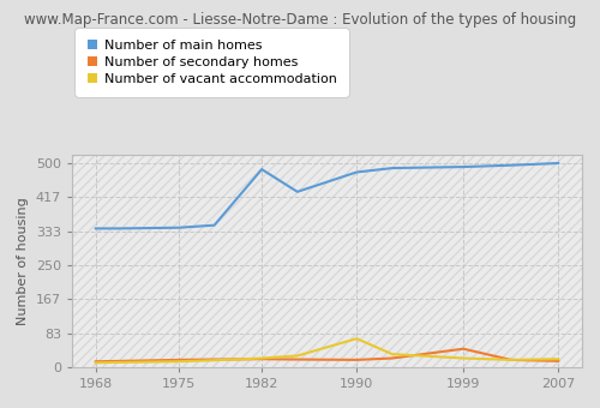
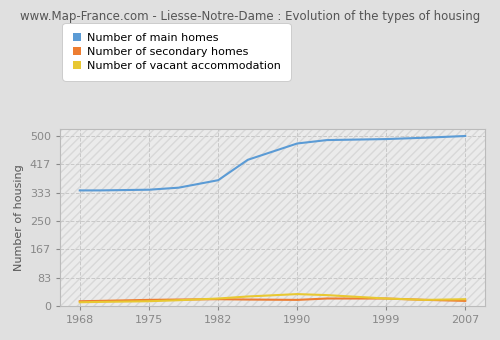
Number of main homes/1982: 485 -> 370
Number of vacant accommodation/1990: 70 -> 35
Number of secondary homes/1999: 45 -> 22
